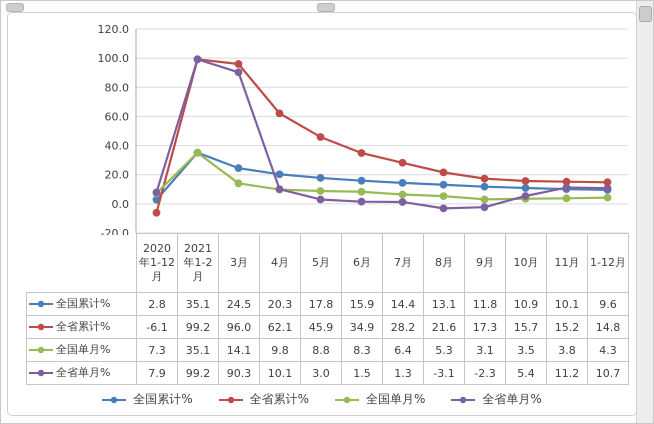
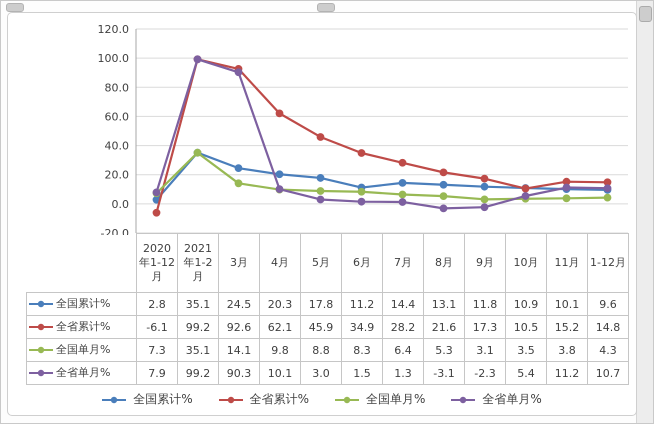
全省累计%/3月: 96.0 -> 92.6
全国累计%/6月: 15.9 -> 11.2
全省累计%/10月: 15.7 -> 10.5
